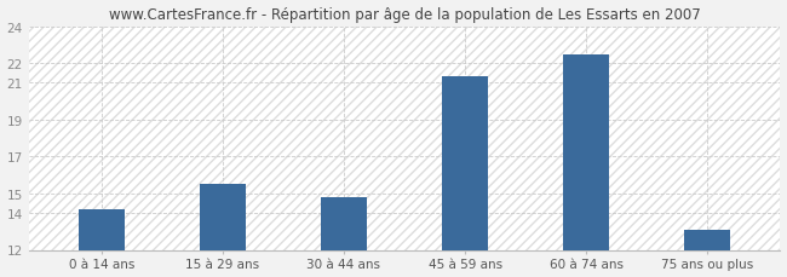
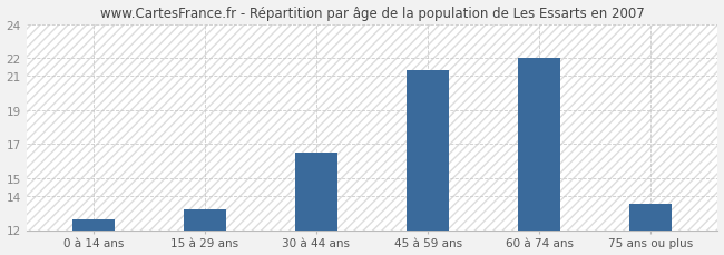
0 à 14 ans: 14.2 -> 12.6
15 à 29 ans: 15.6 -> 13.2
30 à 44 ans: 14.8 -> 16.5
60 à 74 ans: 22.5 -> 22.0
75 ans ou plus: 13.1 -> 13.5
